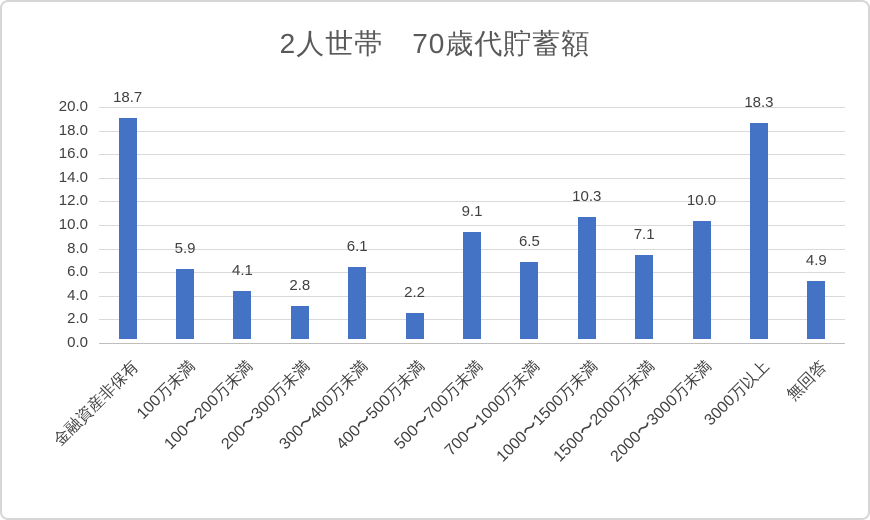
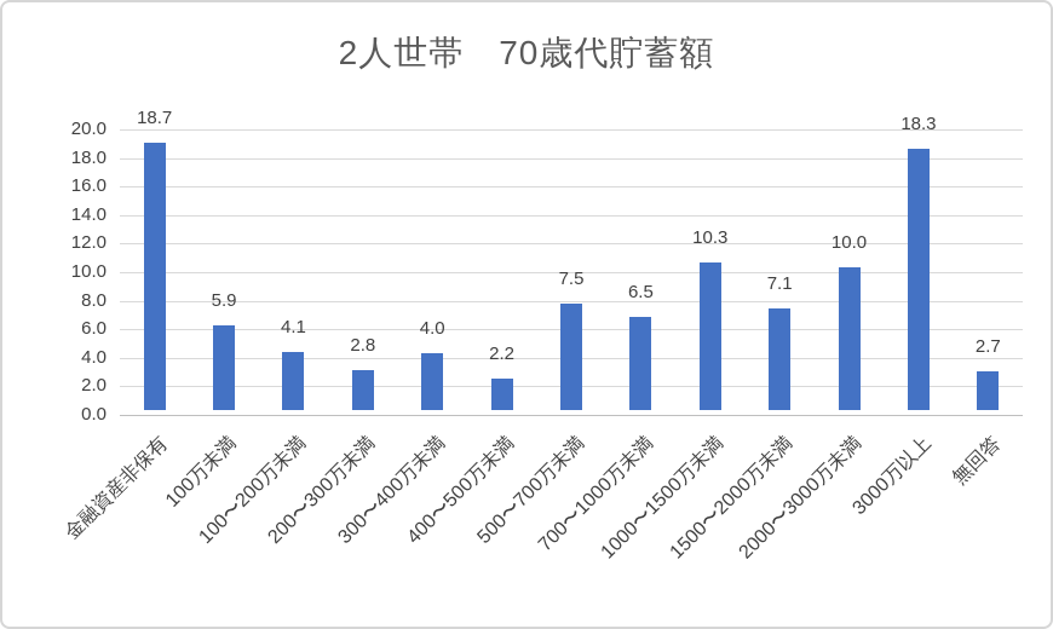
300〜400万未満: 6.1 -> 4.0
500〜700万未満: 9.1 -> 7.5
無回答: 4.9 -> 2.7
